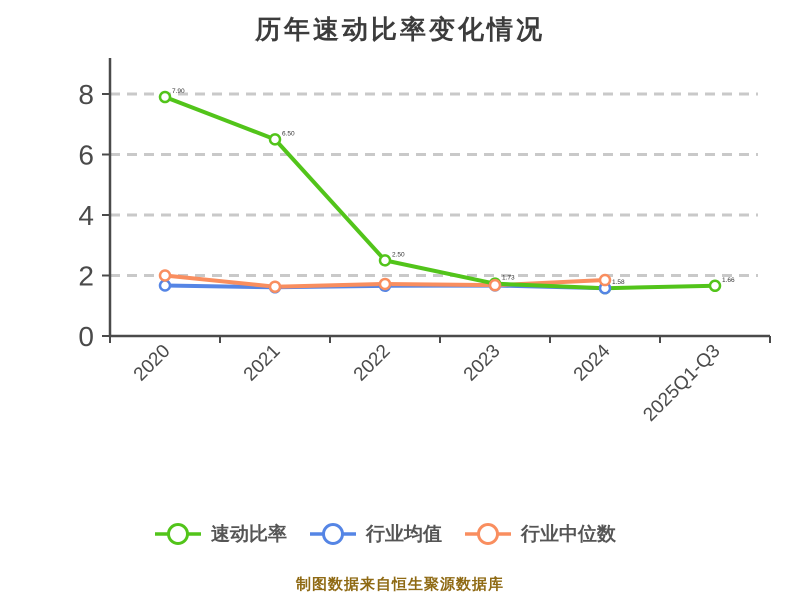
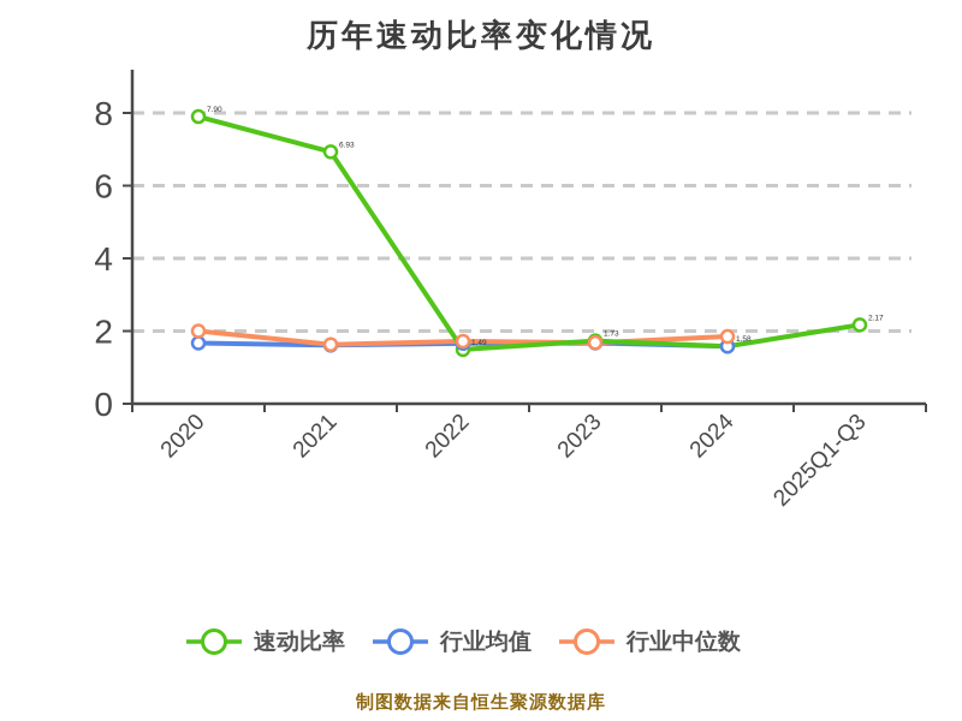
速动比率/2021: 6.50 -> 6.93
速动比率/2022: 2.50 -> 1.49
速动比率/2025Q1-Q3: 1.66 -> 2.17
